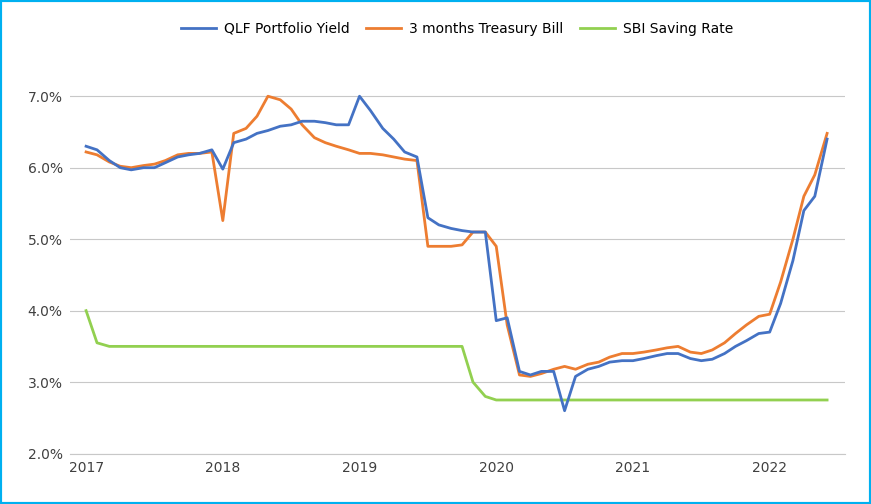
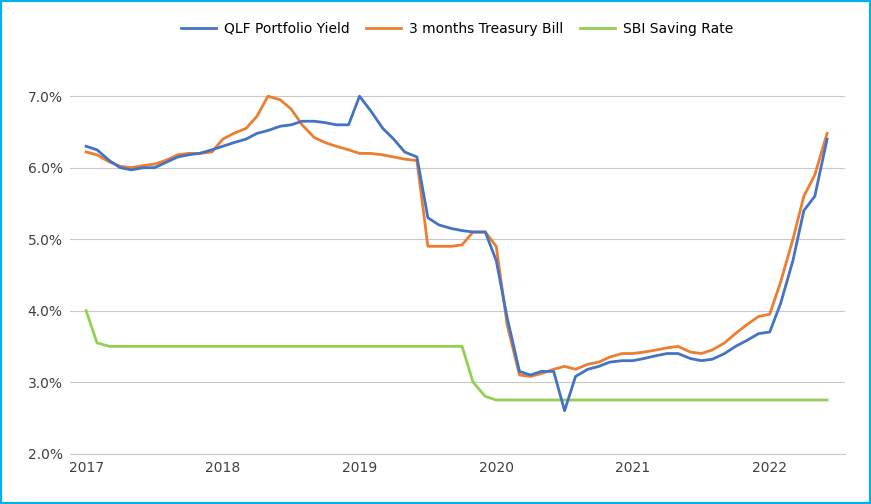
QLF Portfolio Yield/2018: 5.98% -> 6.30%
3 months Treasury Bill/2018: 5.26% -> 6.40%
QLF Portfolio Yield/2020: 3.86% -> 4.70%
